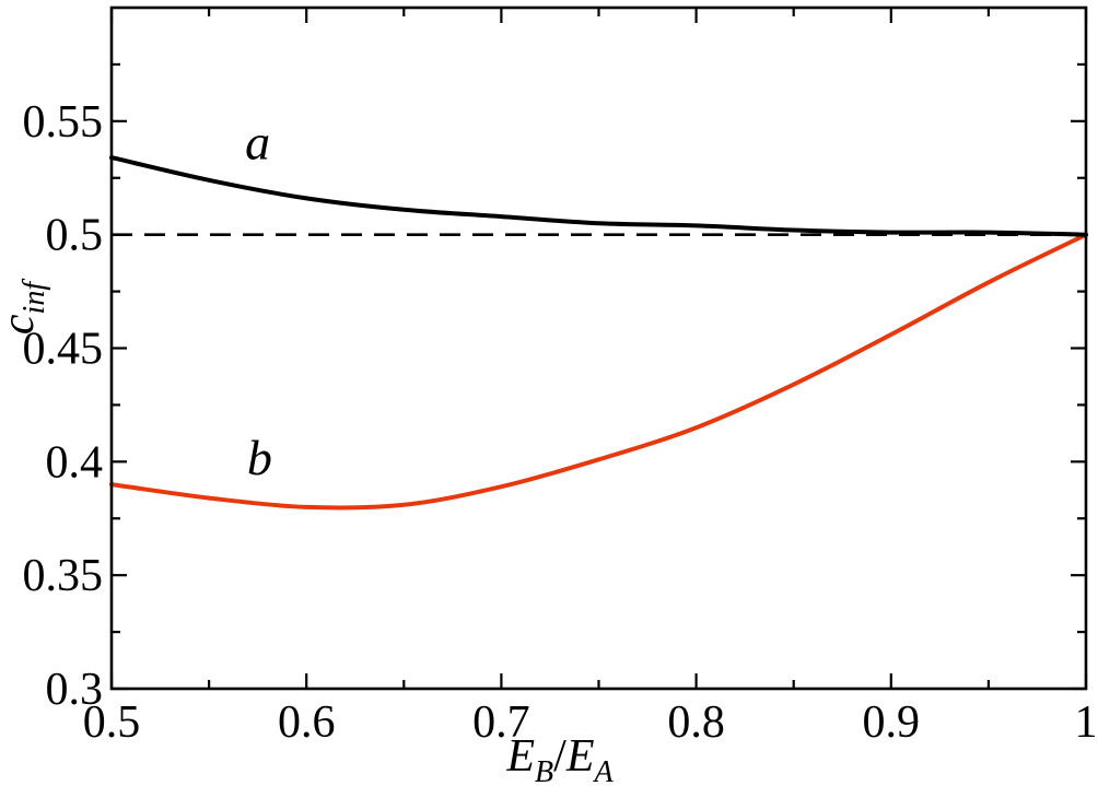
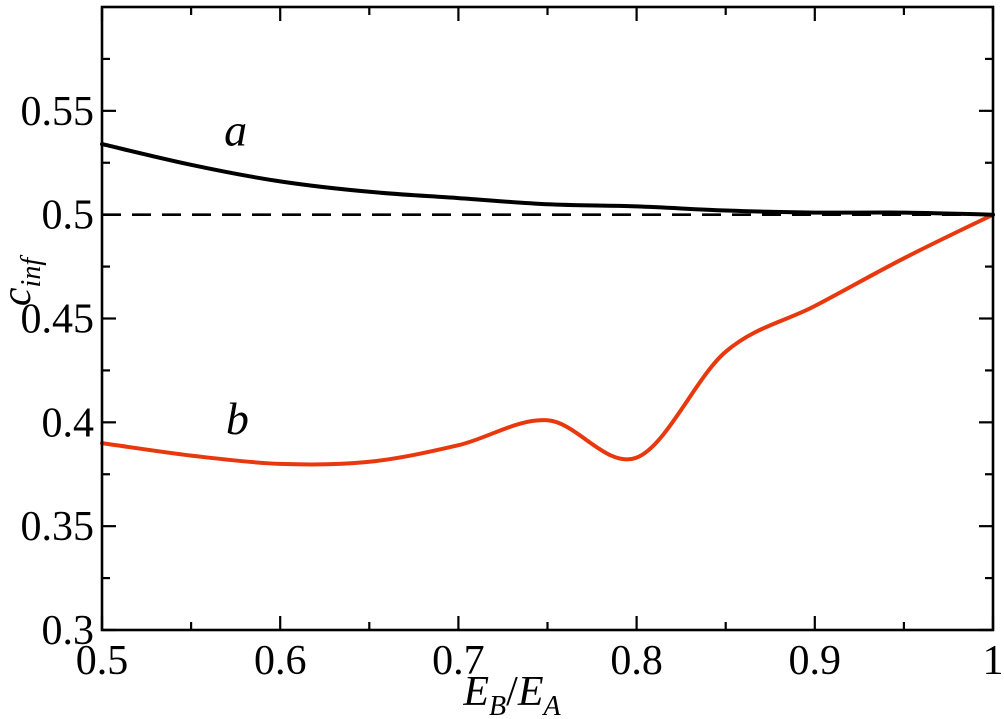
b/0.8: 0.415 -> 0.383
